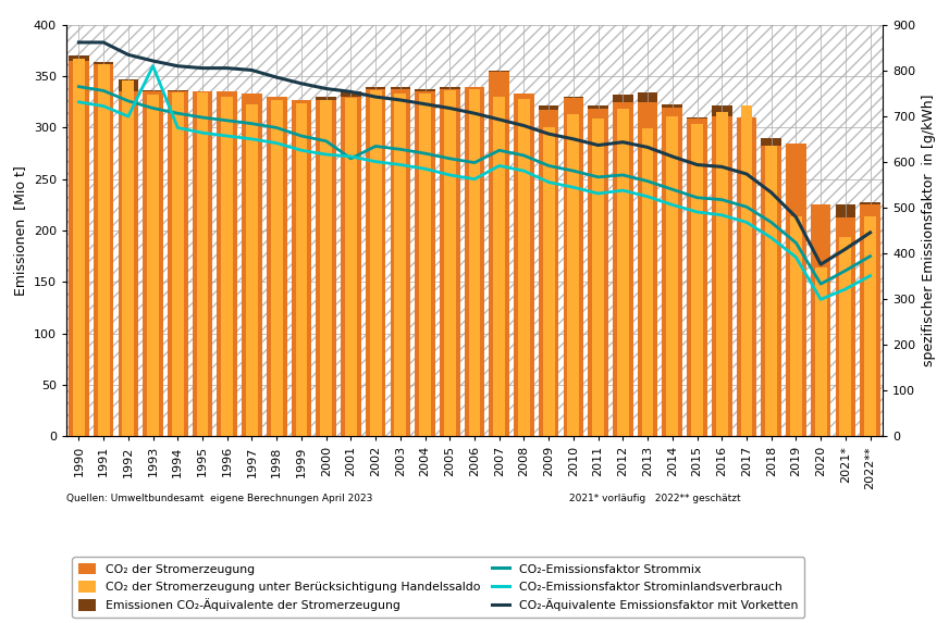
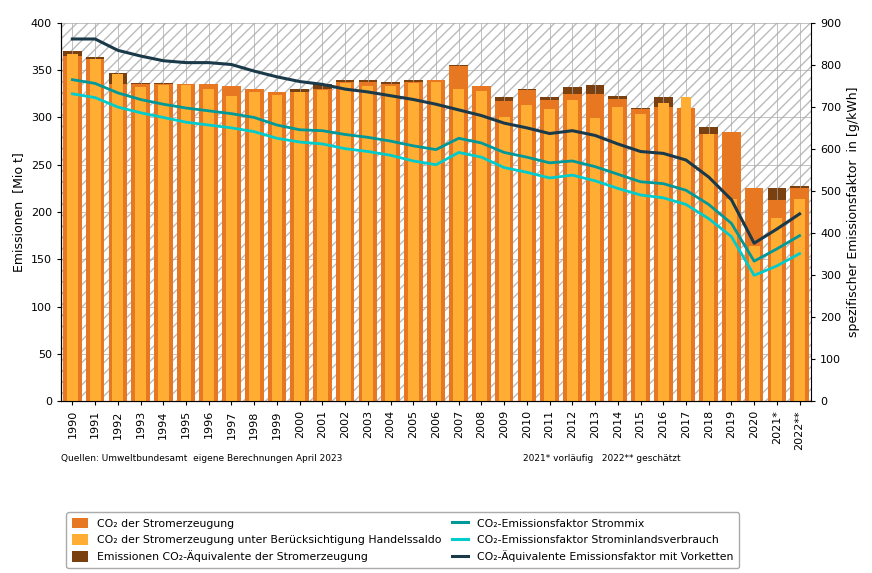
CO₂-Emissionsfaktor Strominlandsverbrauch/1993: 360 -> 305
CO₂-Emissionsfaktor Strommix/2001: 270 -> 286
